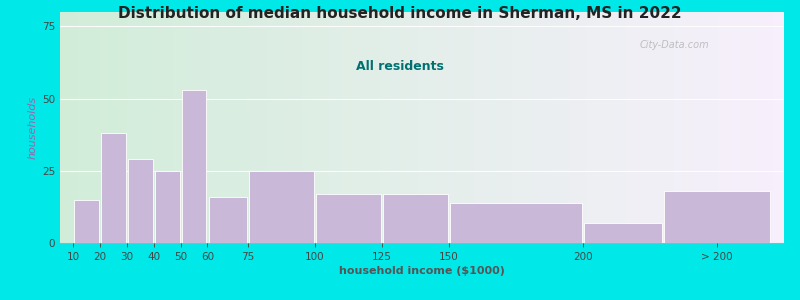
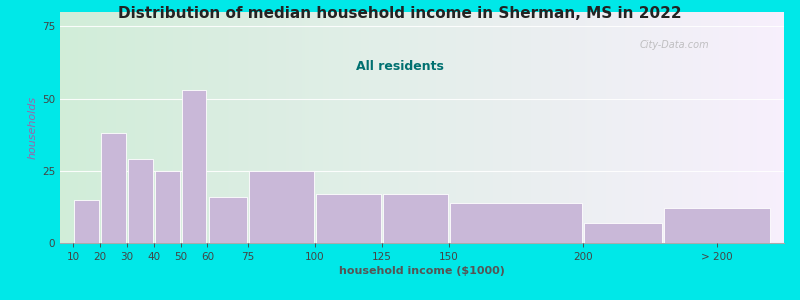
> 200: 18 -> 12
